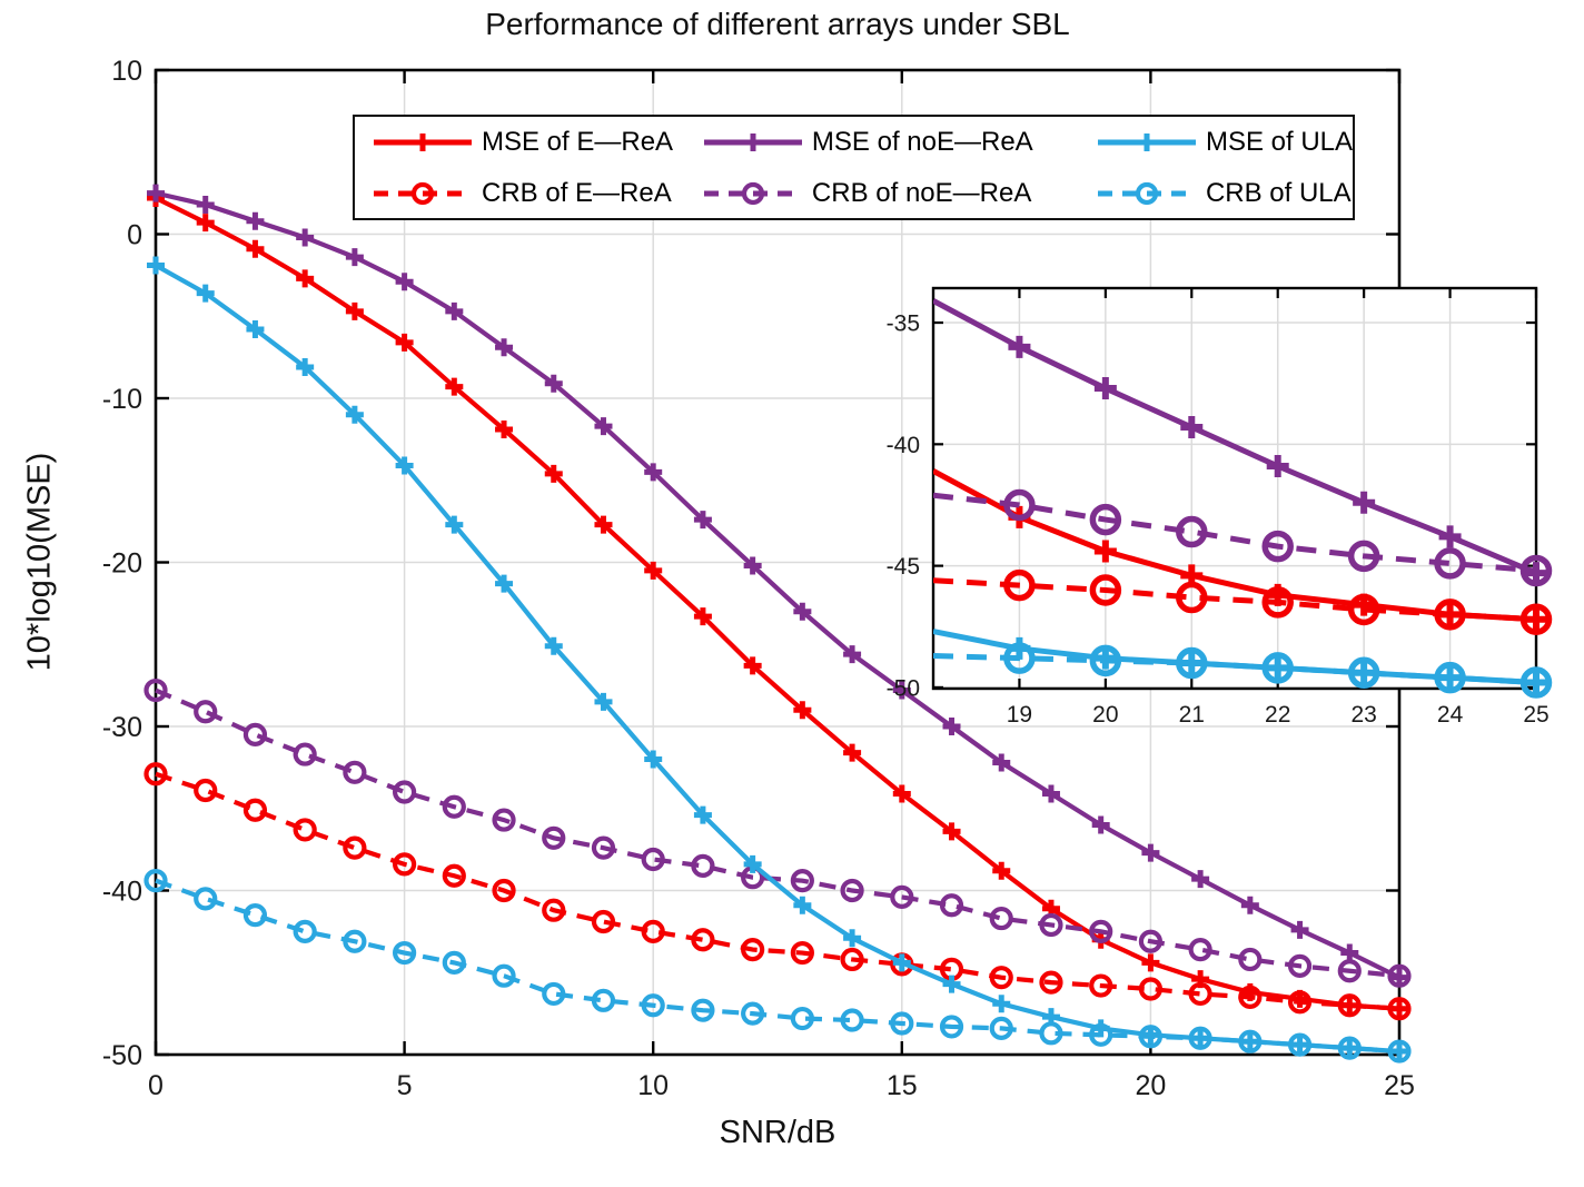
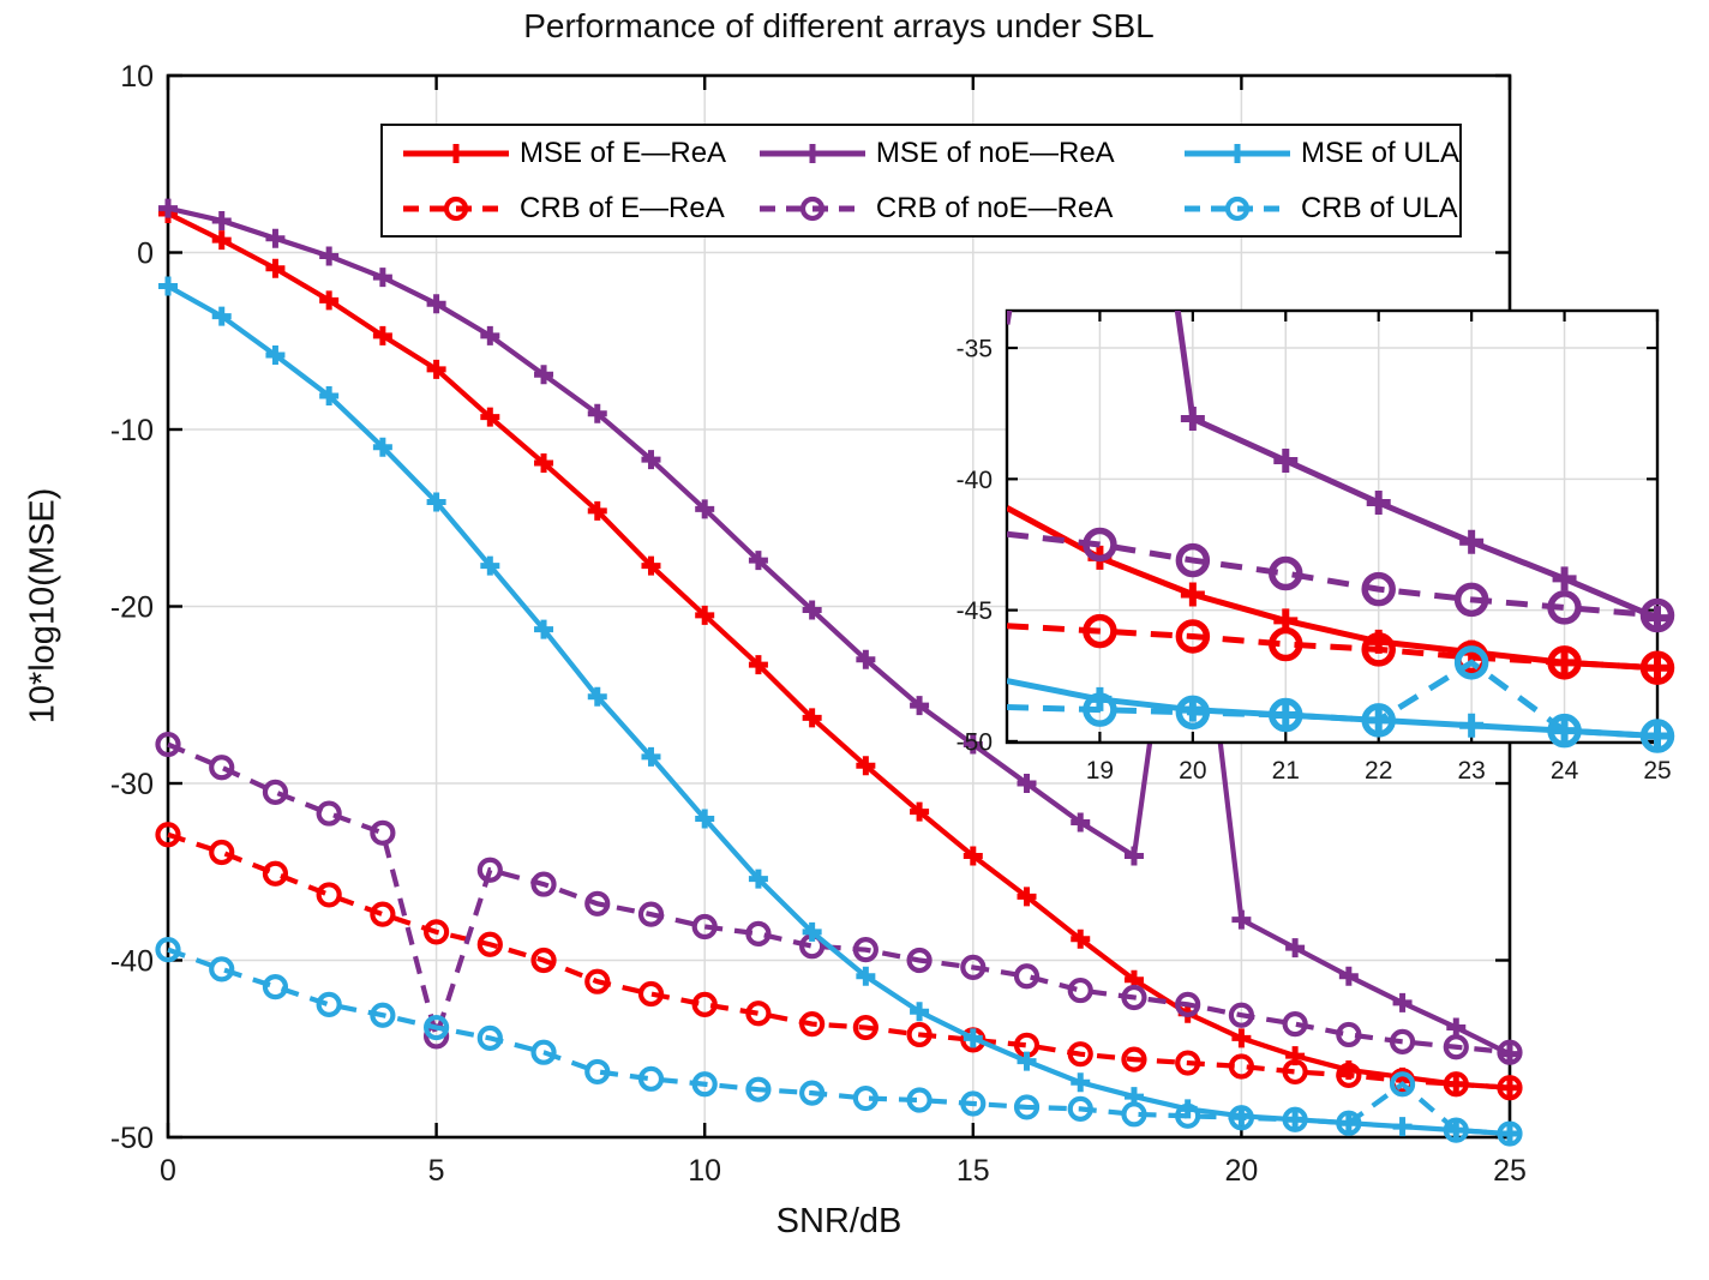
CRB of noE—ReA/5: -34.0 -> -44.3
MSE of noE—ReA/19: -36.0 -> -12.3
CRB of ULA/23: -49.4 -> -47.0
